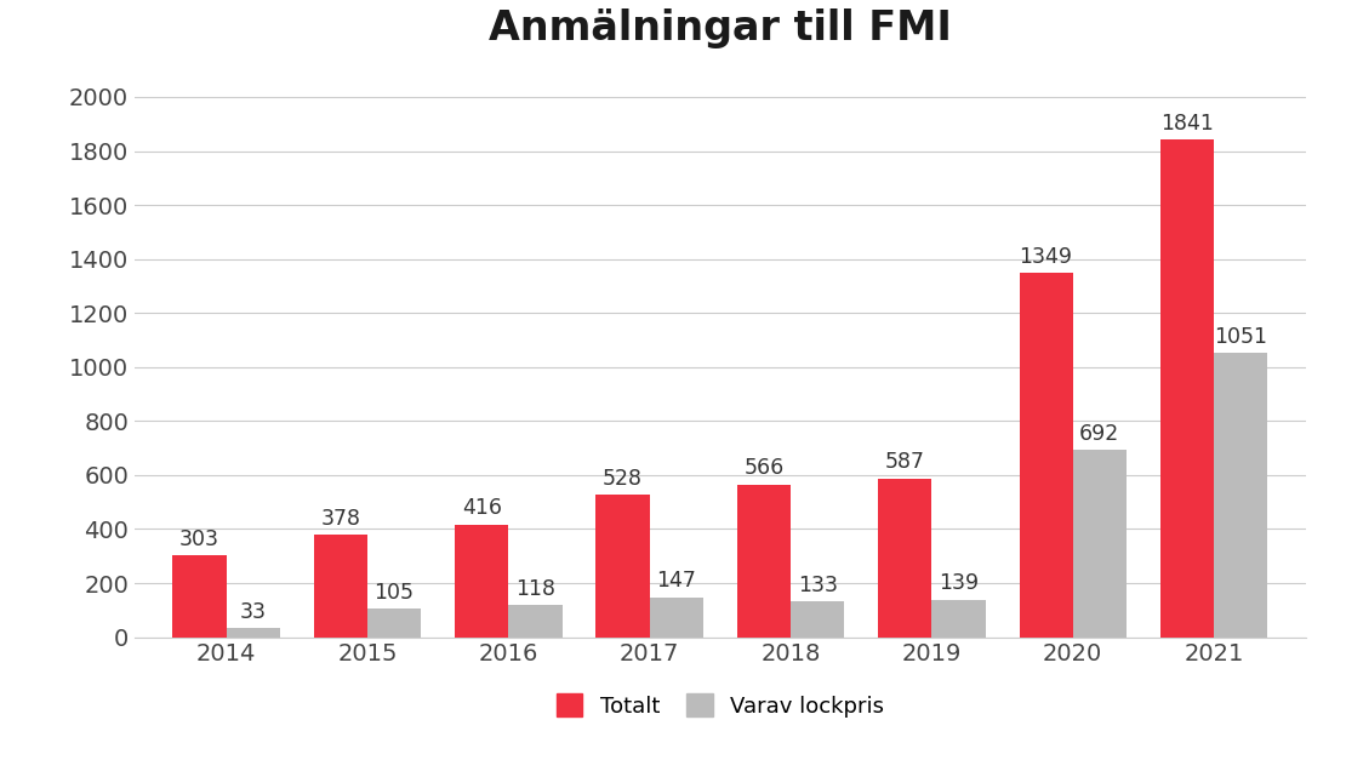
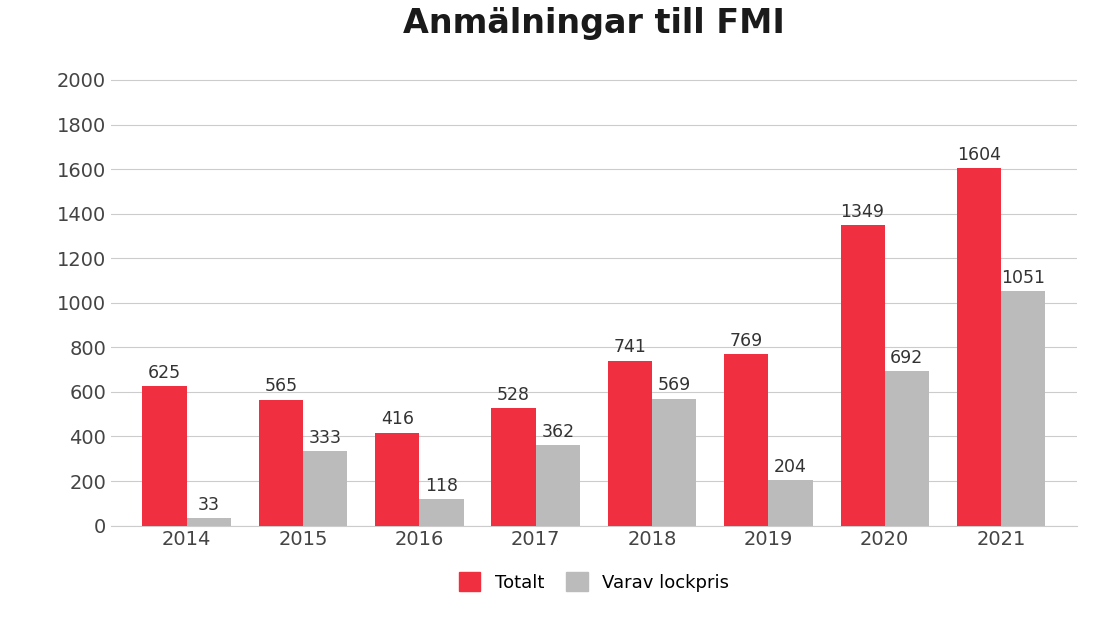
Totalt/2014: 303 -> 625
Totalt/2015: 378 -> 565
Varav lockpris/2015: 105 -> 333
Varav lockpris/2017: 147 -> 362
Totalt/2018: 566 -> 741
Varav lockpris/2018: 133 -> 569
Totalt/2019: 587 -> 769
Varav lockpris/2019: 139 -> 204
Totalt/2021: 1841 -> 1604
